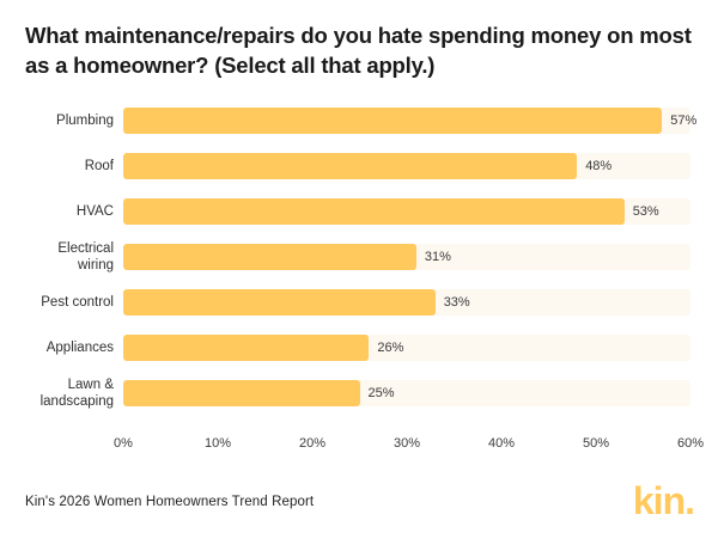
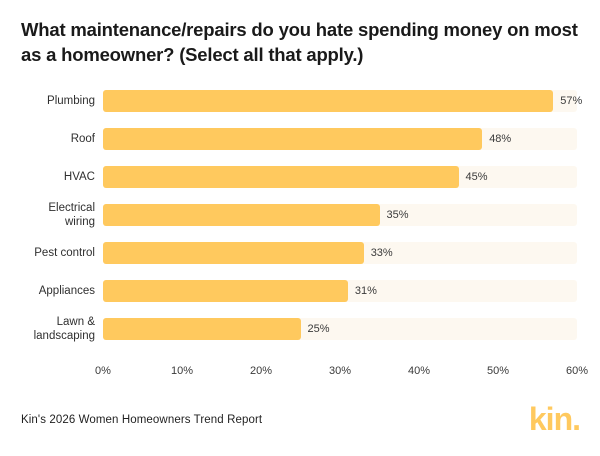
HVAC: 53% -> 45%
Electrical wiring: 31% -> 35%
Appliances: 26% -> 31%
